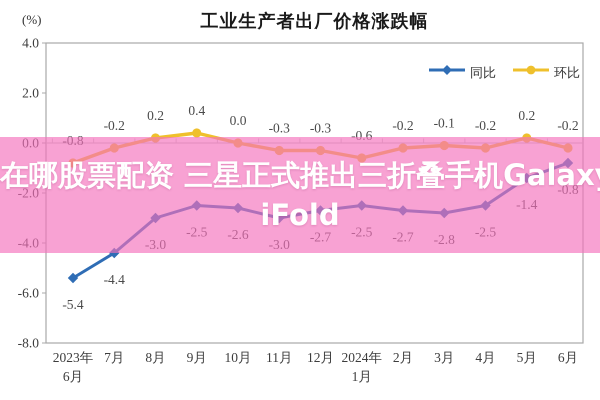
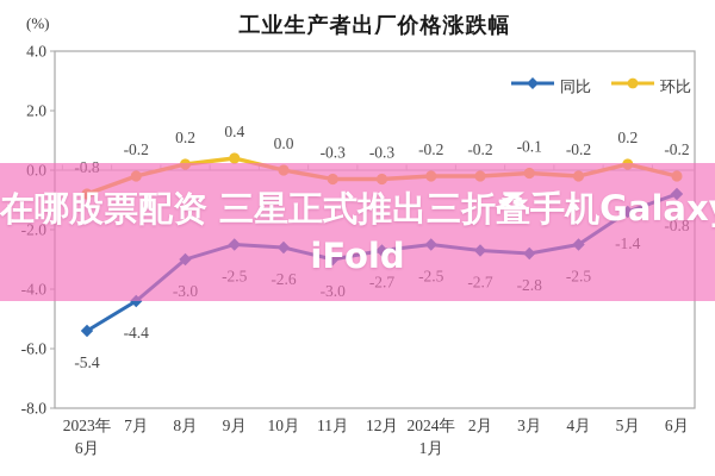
环比/2024年 1月: -0.6 -> -0.2
